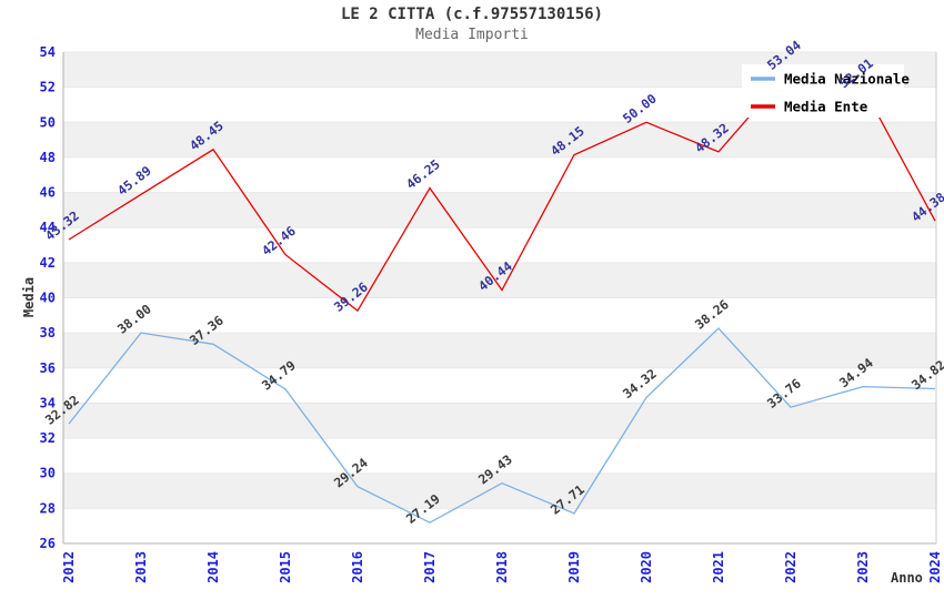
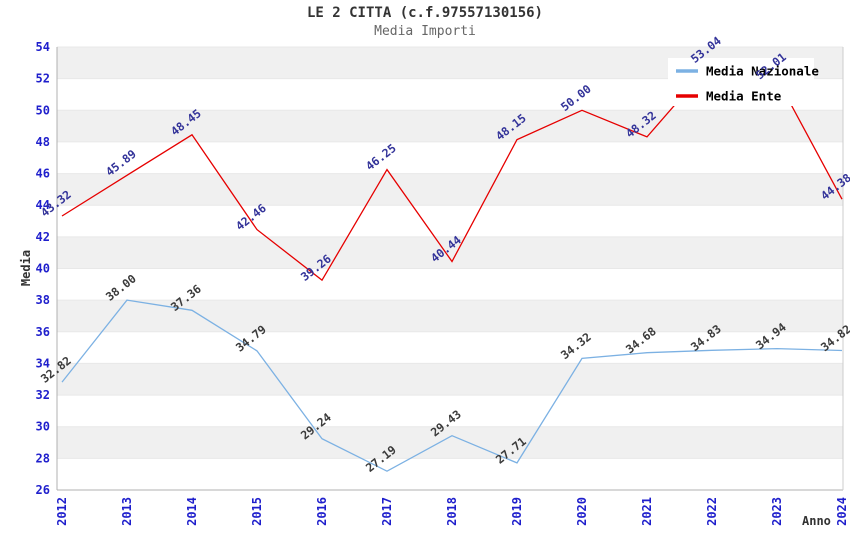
Media Nazionale/2021: 38.26 -> 34.68
Media Nazionale/2022: 33.76 -> 34.83
